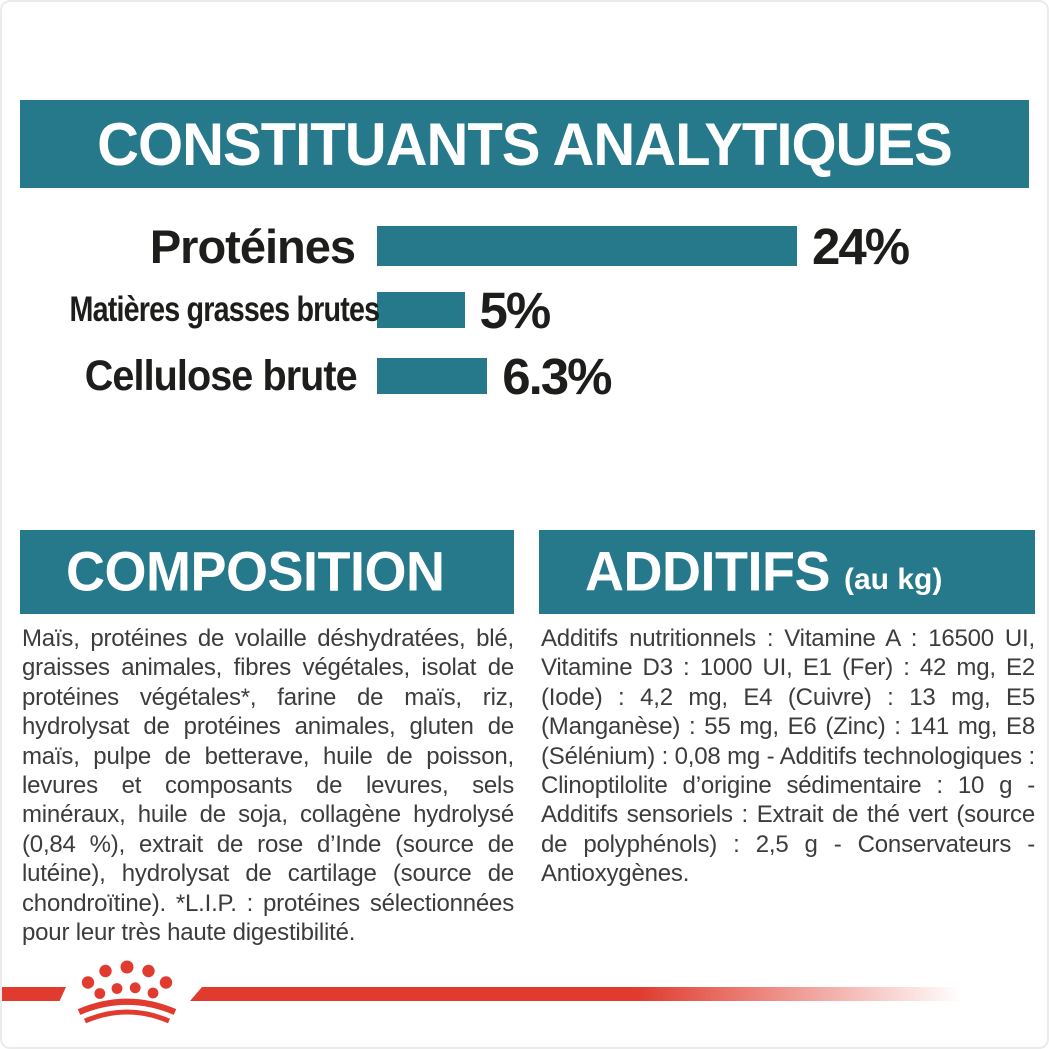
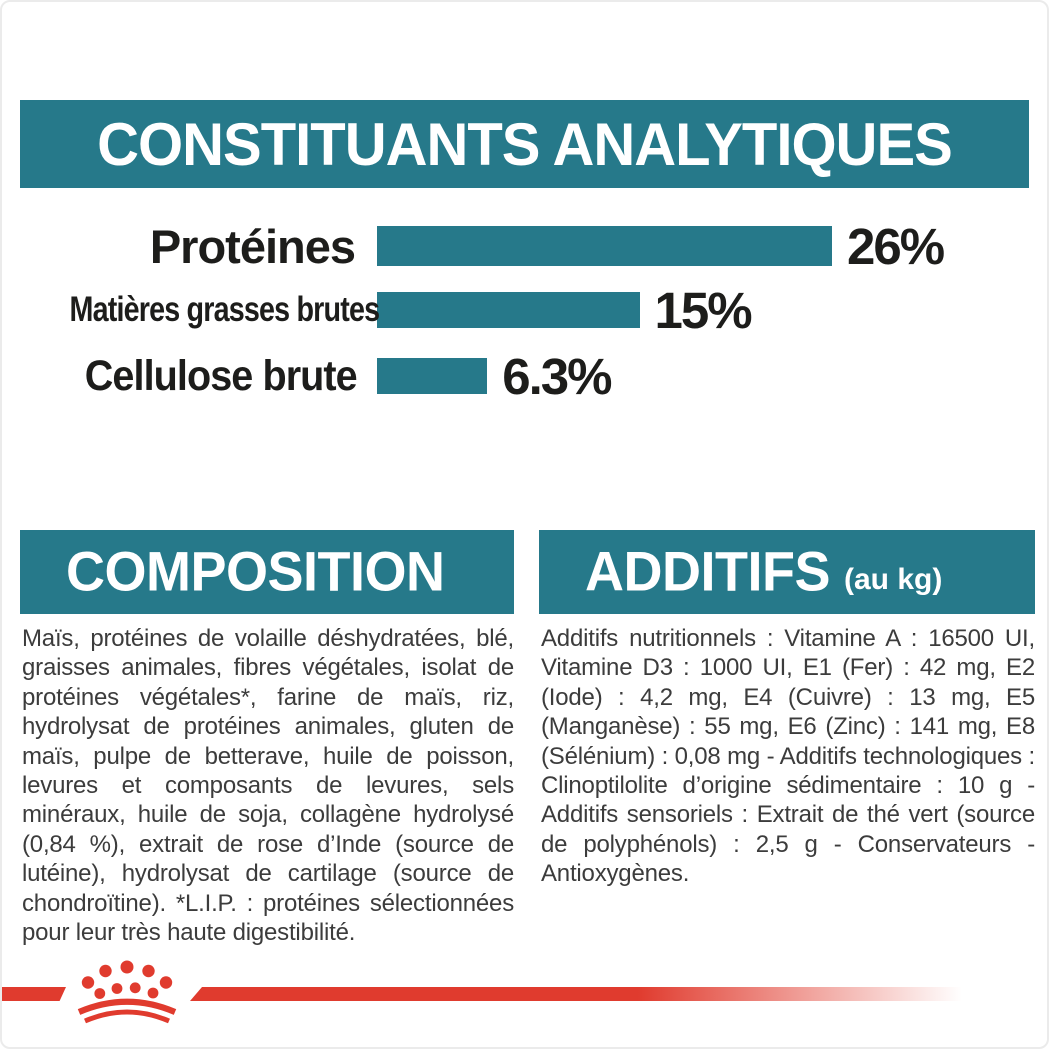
Protéines: 24% -> 26%
Matières grasses brutes: 5% -> 15%
